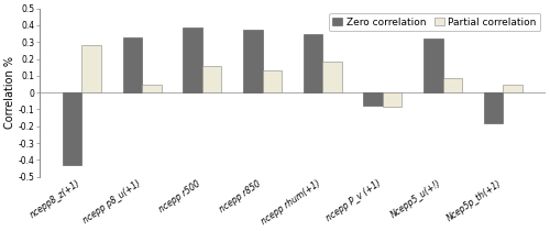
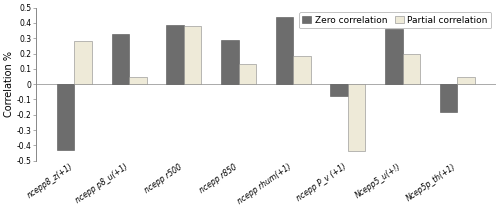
Partial correlation/ncepp r500: 0.16 -> 0.38
Zero correlation/ncepp r850: 0.38 -> 0.29
Zero correlation/ncepp rhum(+1): 0.35 -> 0.44
Partial correlation/ncepp P_v (+1): -0.09 -> -0.44
Zero correlation/Ncepp5_u(+!): 0.32 -> 0.36
Partial correlation/Ncepp5_u(+!): 0.09 -> 0.20
